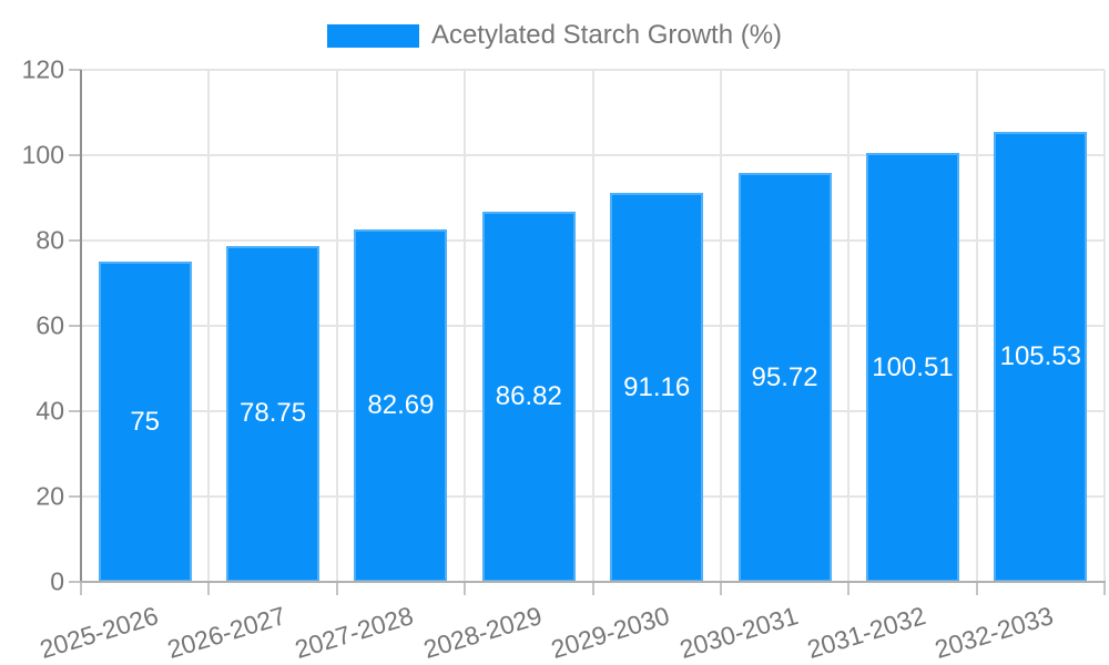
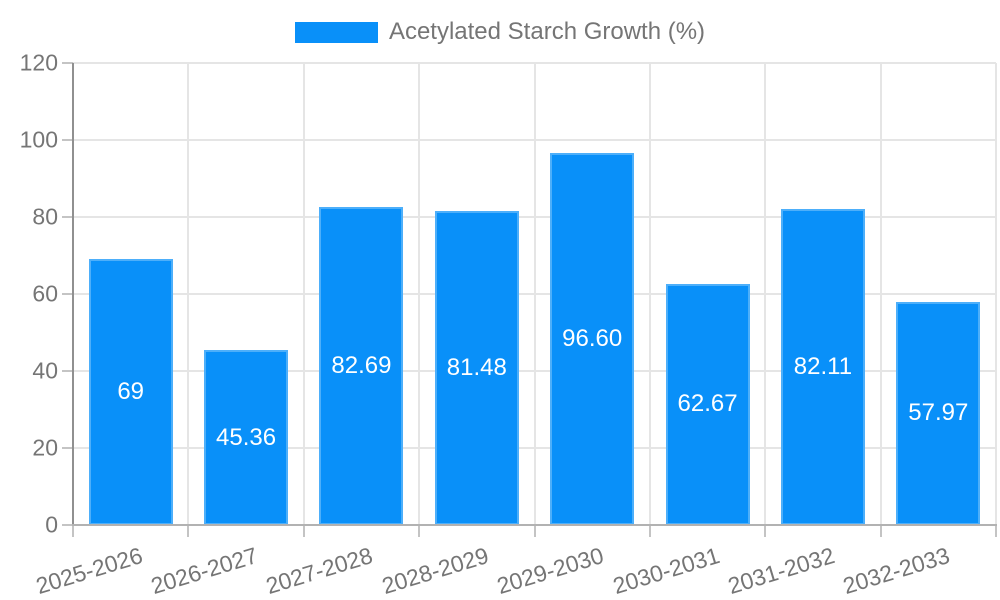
2025-2026: 75 -> 69
2026-2027: 78.75 -> 45.36
2028-2029: 86.82 -> 81.48
2029-2030: 91.16 -> 96.60
2030-2031: 95.72 -> 62.67
2031-2032: 100.51 -> 82.11
2032-2033: 105.53 -> 57.97
